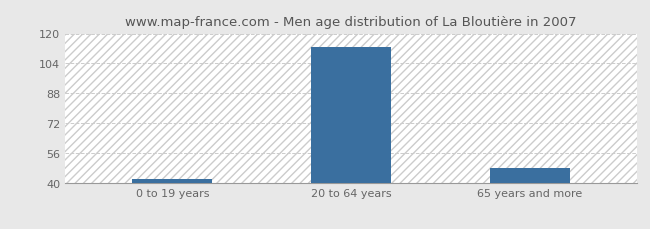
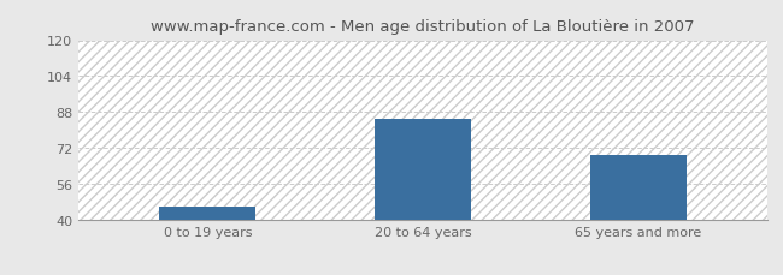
0 to 19 years: 42 -> 46
20 to 64 years: 113 -> 85
65 years and more: 48 -> 69
